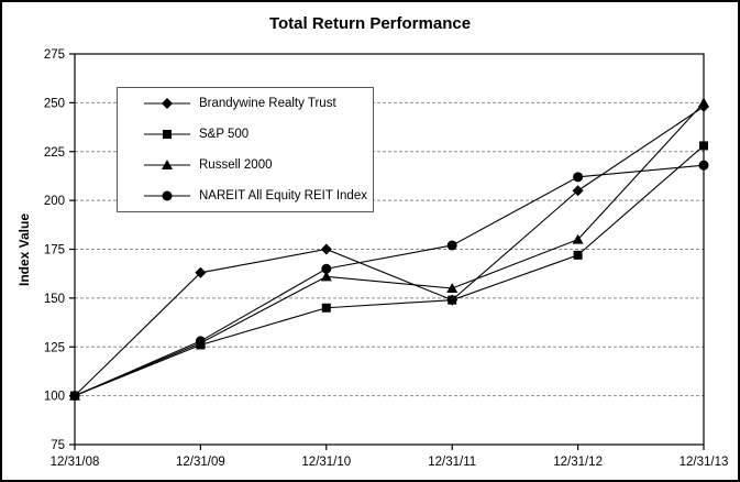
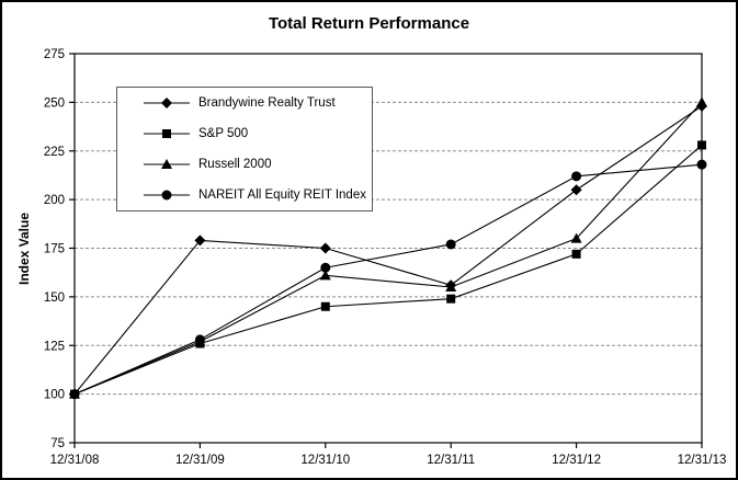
Brandywine Realty Trust/12/31/09: 163 -> 179
Brandywine Realty Trust/12/31/11: 149 -> 156
